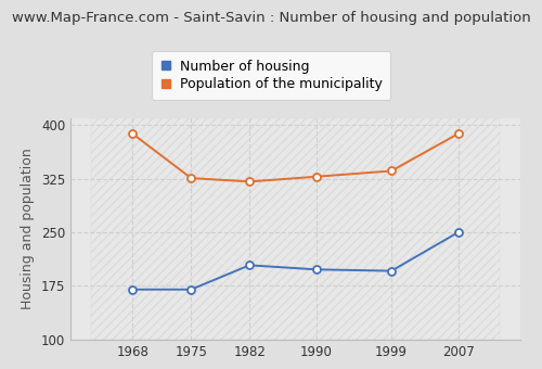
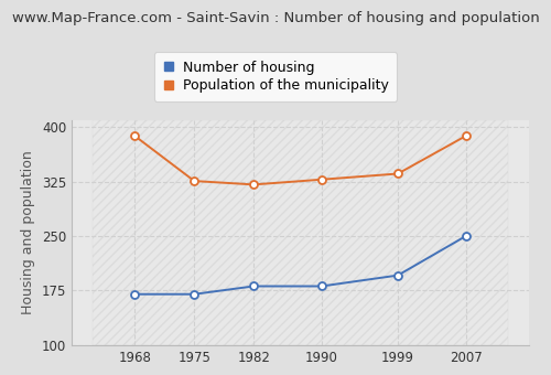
Number of housing/1982: 204 -> 181
Number of housing/1990: 198 -> 181
